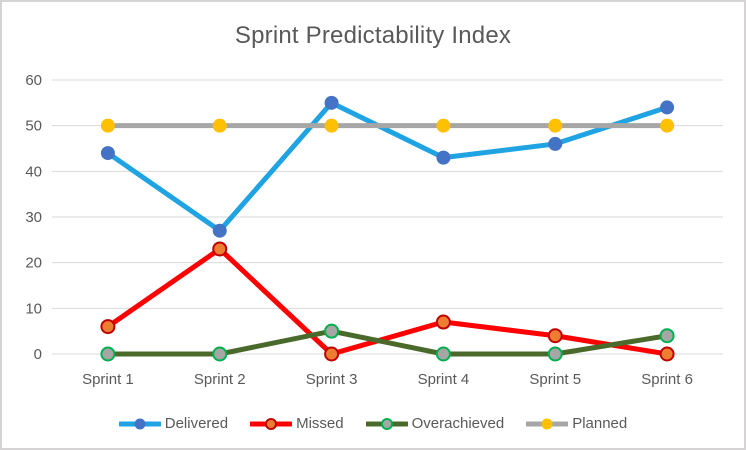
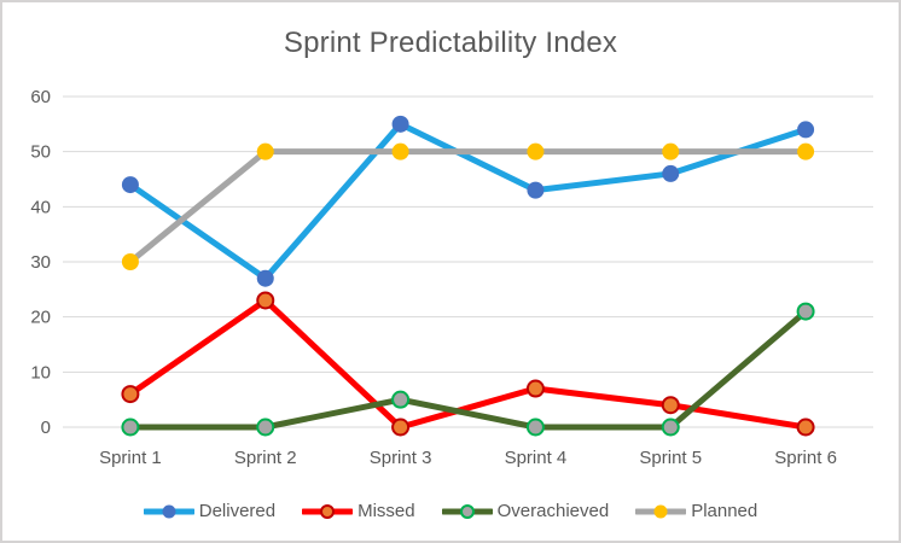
Planned/Sprint 1: 50 -> 30
Overachieved/Sprint 6: 4 -> 21
